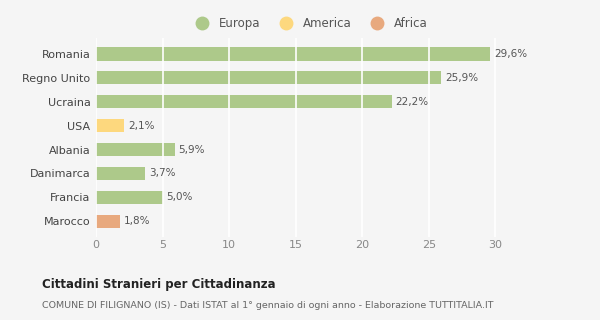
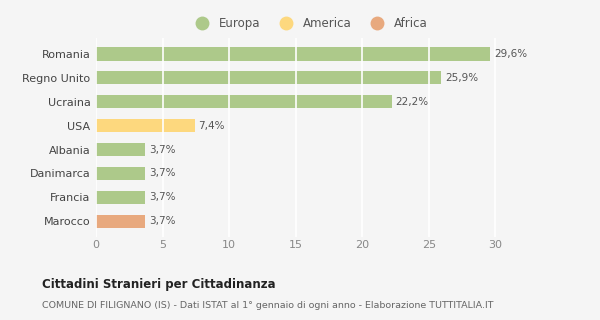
USA: 2,1% -> 7,4%
Albania: 5,9% -> 3,7%
Francia: 5,0% -> 3,7%
Marocco: 1,8% -> 3,7%
